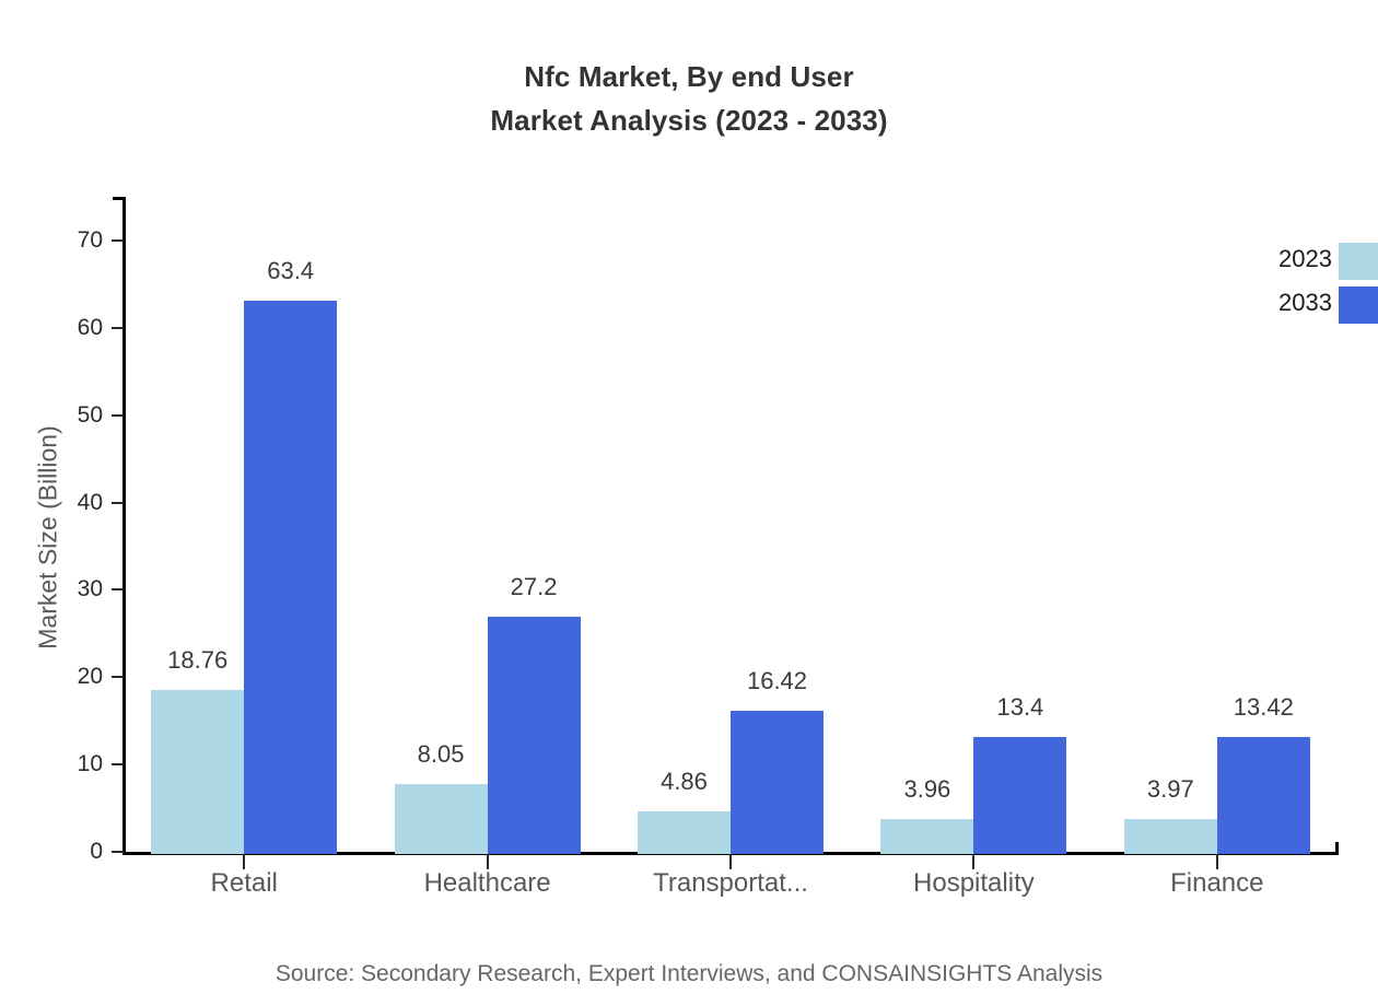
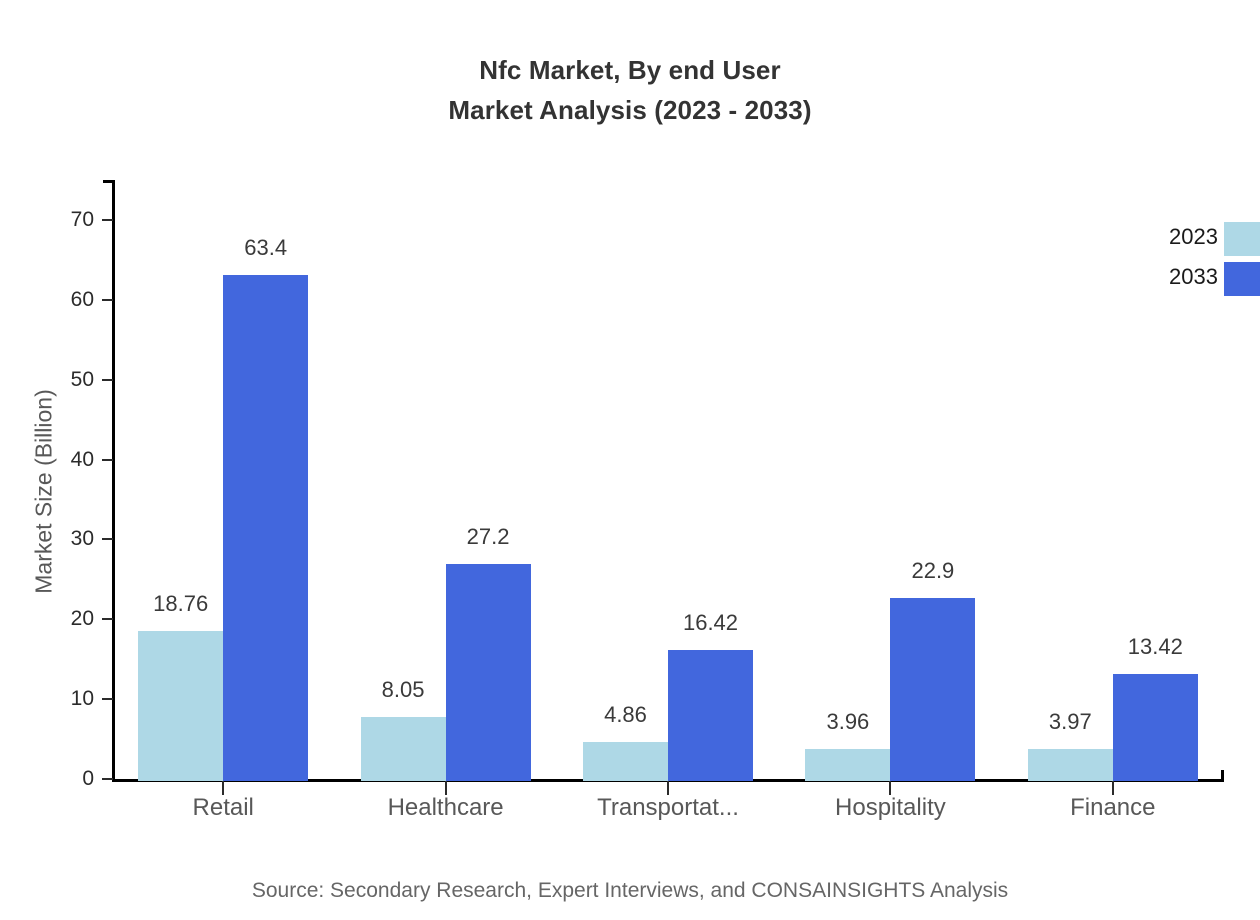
2033/Hospitality: 13.4 -> 22.9
